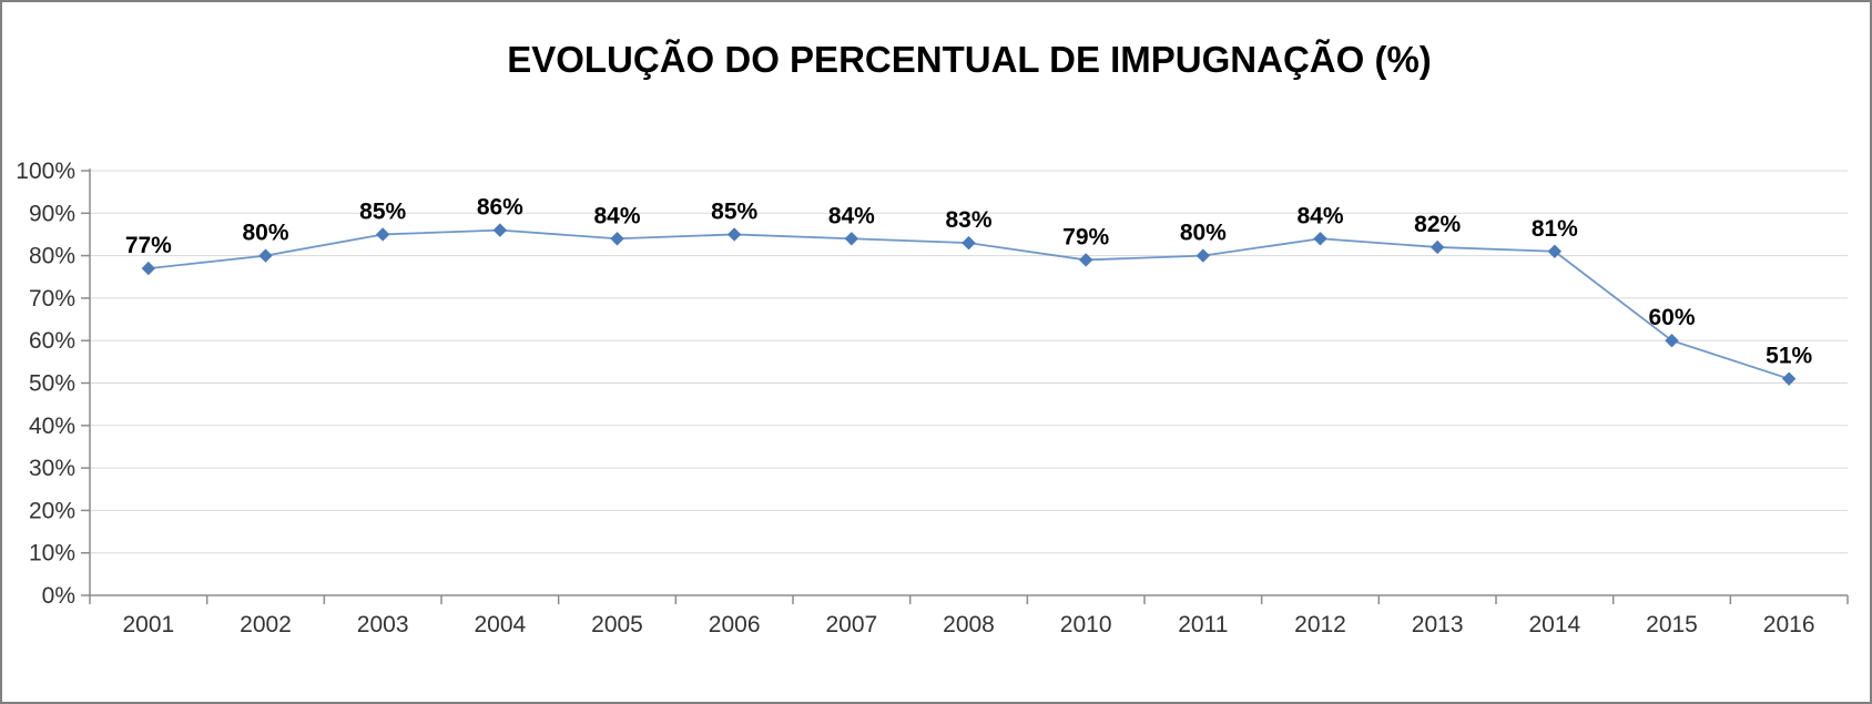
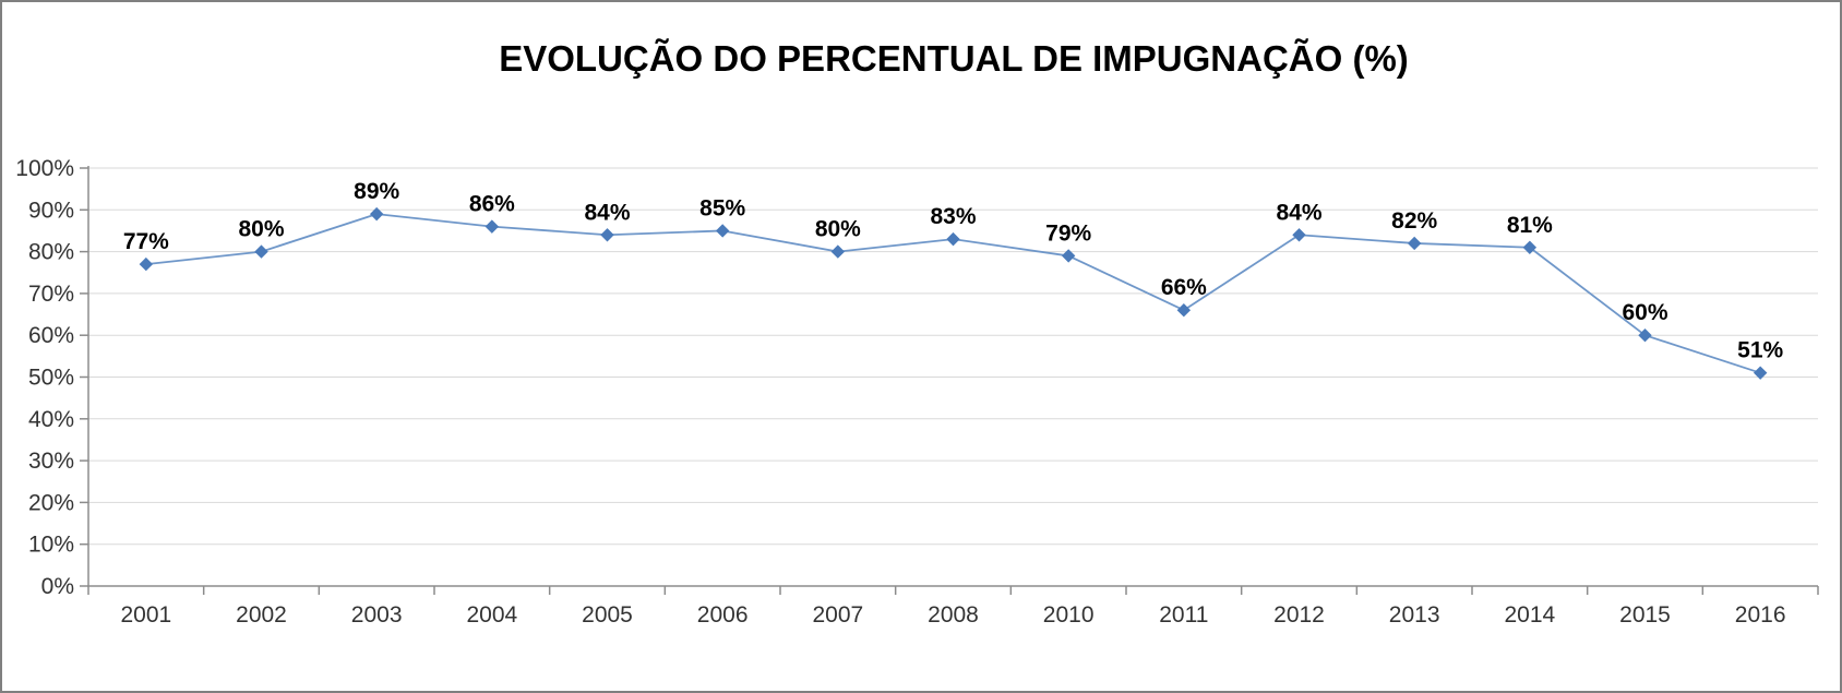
2003: 85% -> 89%
2007: 84% -> 80%
2011: 80% -> 66%
